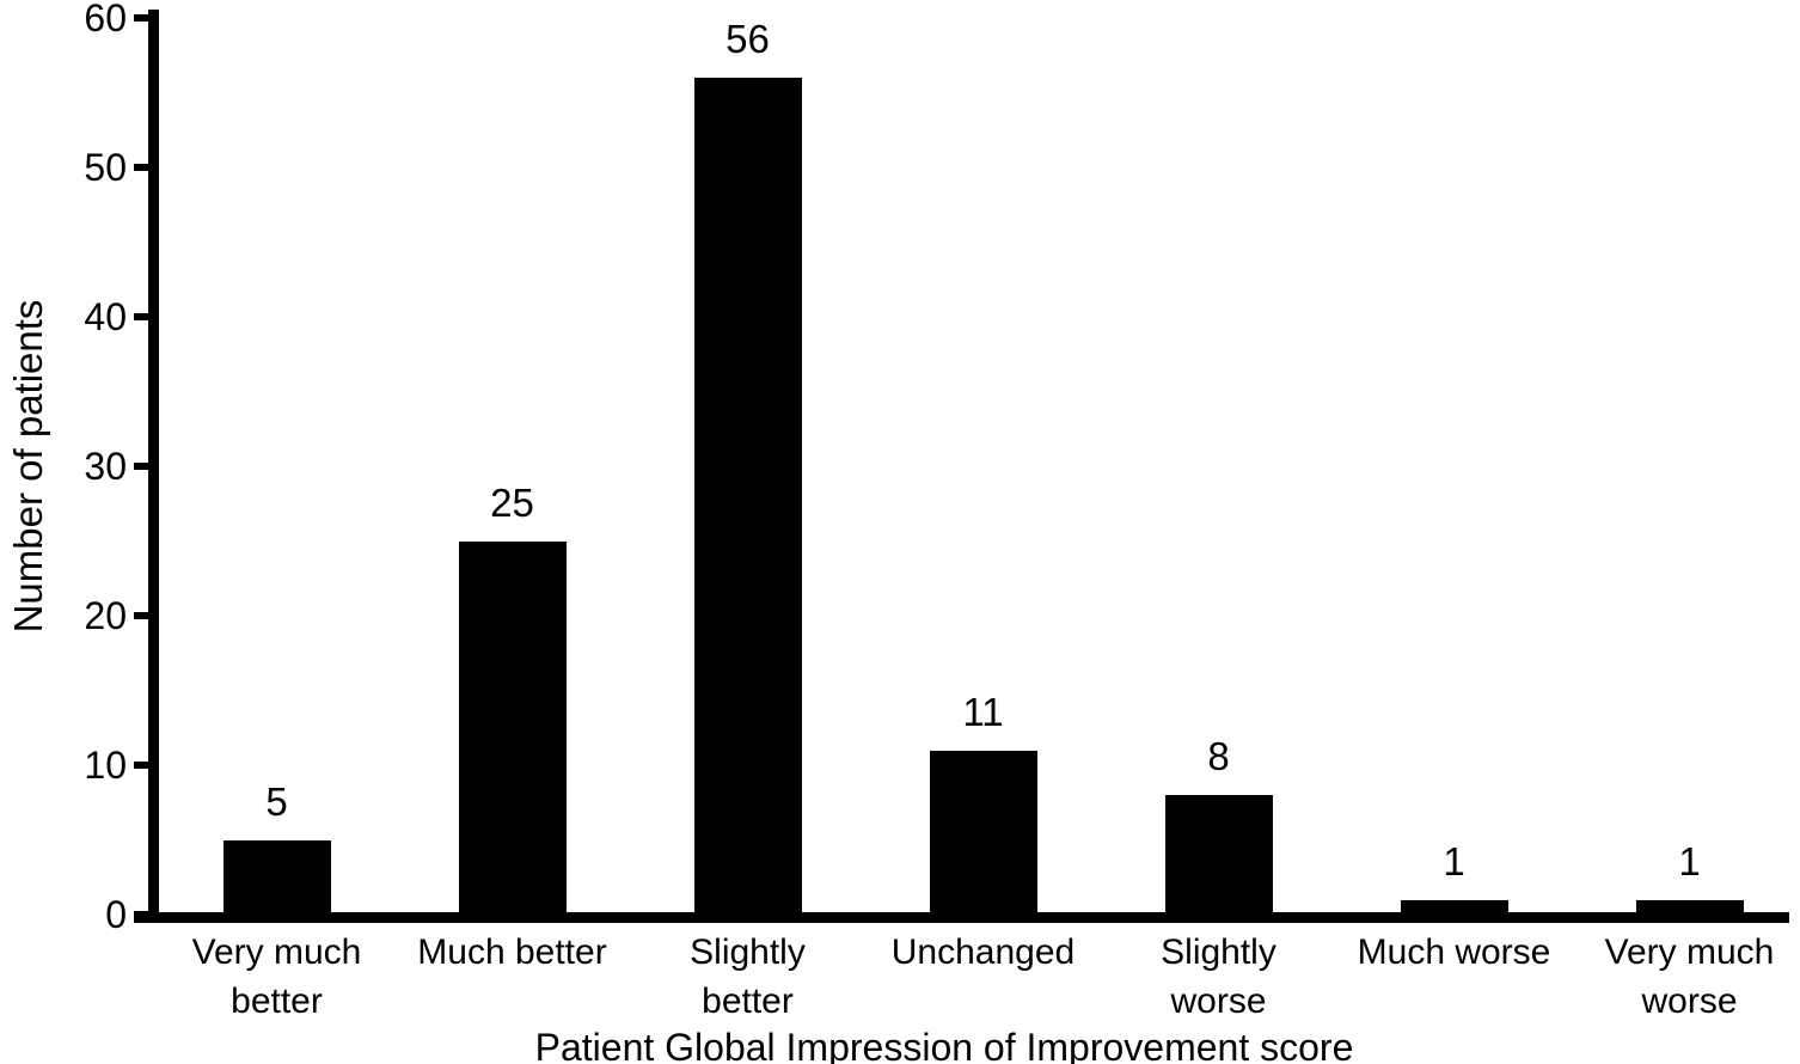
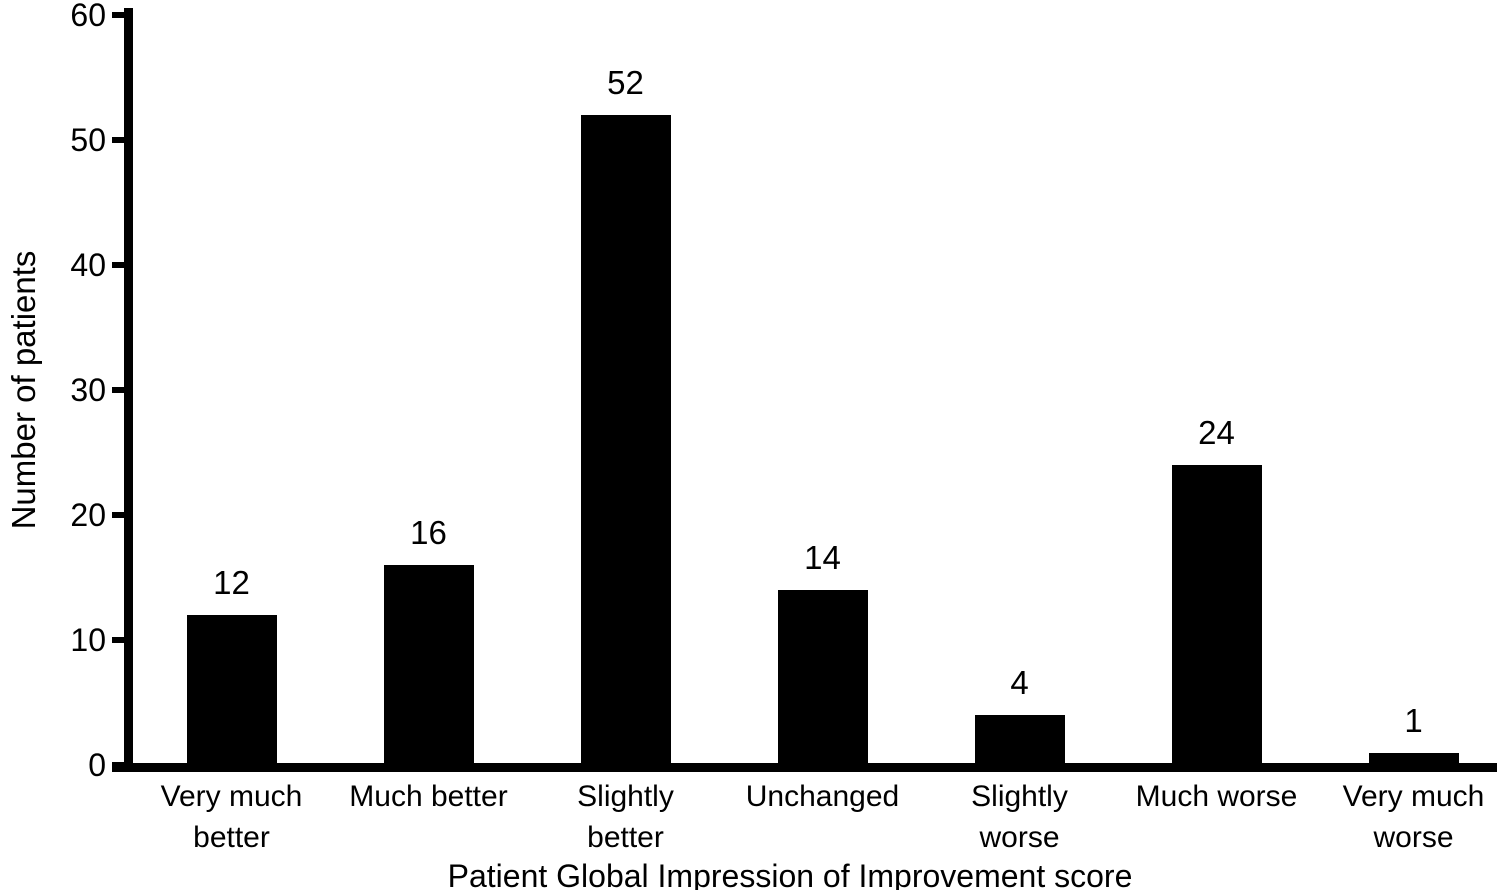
Very much better: 5 -> 12
Much better: 25 -> 16
Slightly better: 56 -> 52
Unchanged: 11 -> 14
Slightly worse: 8 -> 4
Much worse: 1 -> 24
